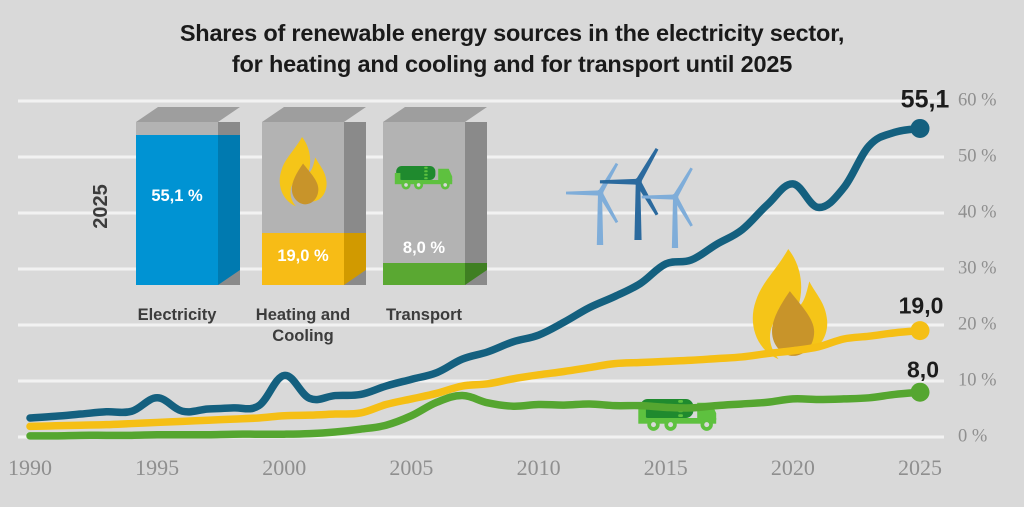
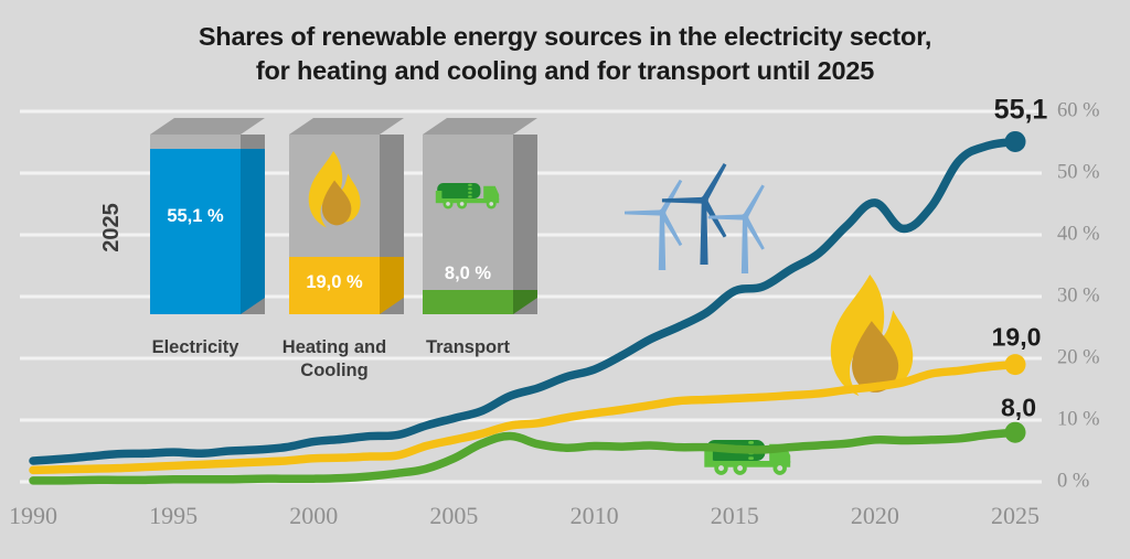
Electricity/1995: 7% -> 5%
Electricity/2000: 11% -> 6%
